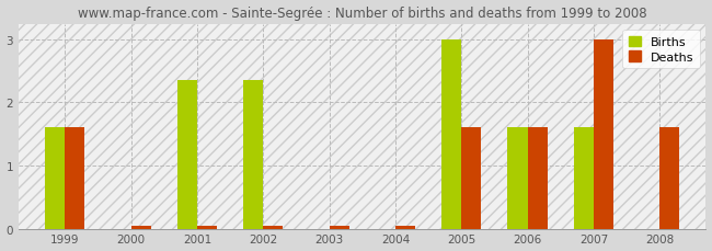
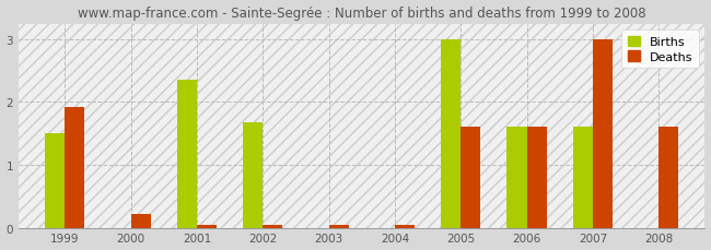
Births/1999: 1.60 -> 1.50
Deaths/1999: 1.60 -> 1.92
Deaths/2000: 0.05 -> 0.22
Births/2002: 2.35 -> 1.68
